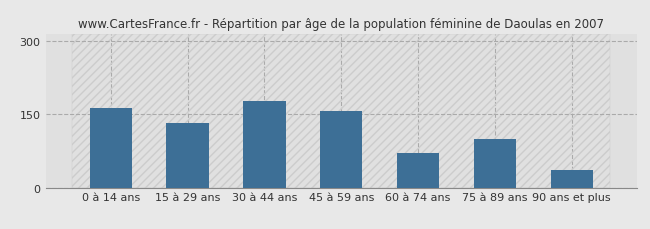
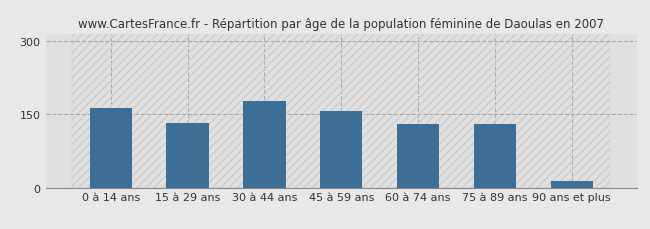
60 à 74 ans: 70 -> 130
75 à 89 ans: 100 -> 129
90 ans et plus: 35 -> 13
